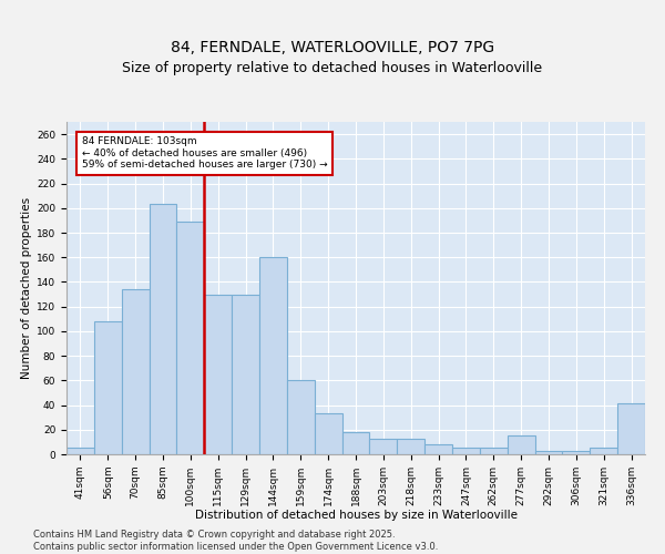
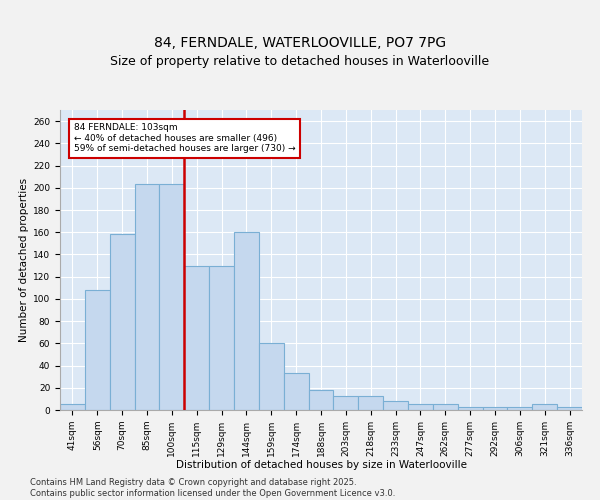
70sqm: 134 -> 158
100sqm: 189 -> 203
277sqm: 15 -> 3
336sqm: 41 -> 3
